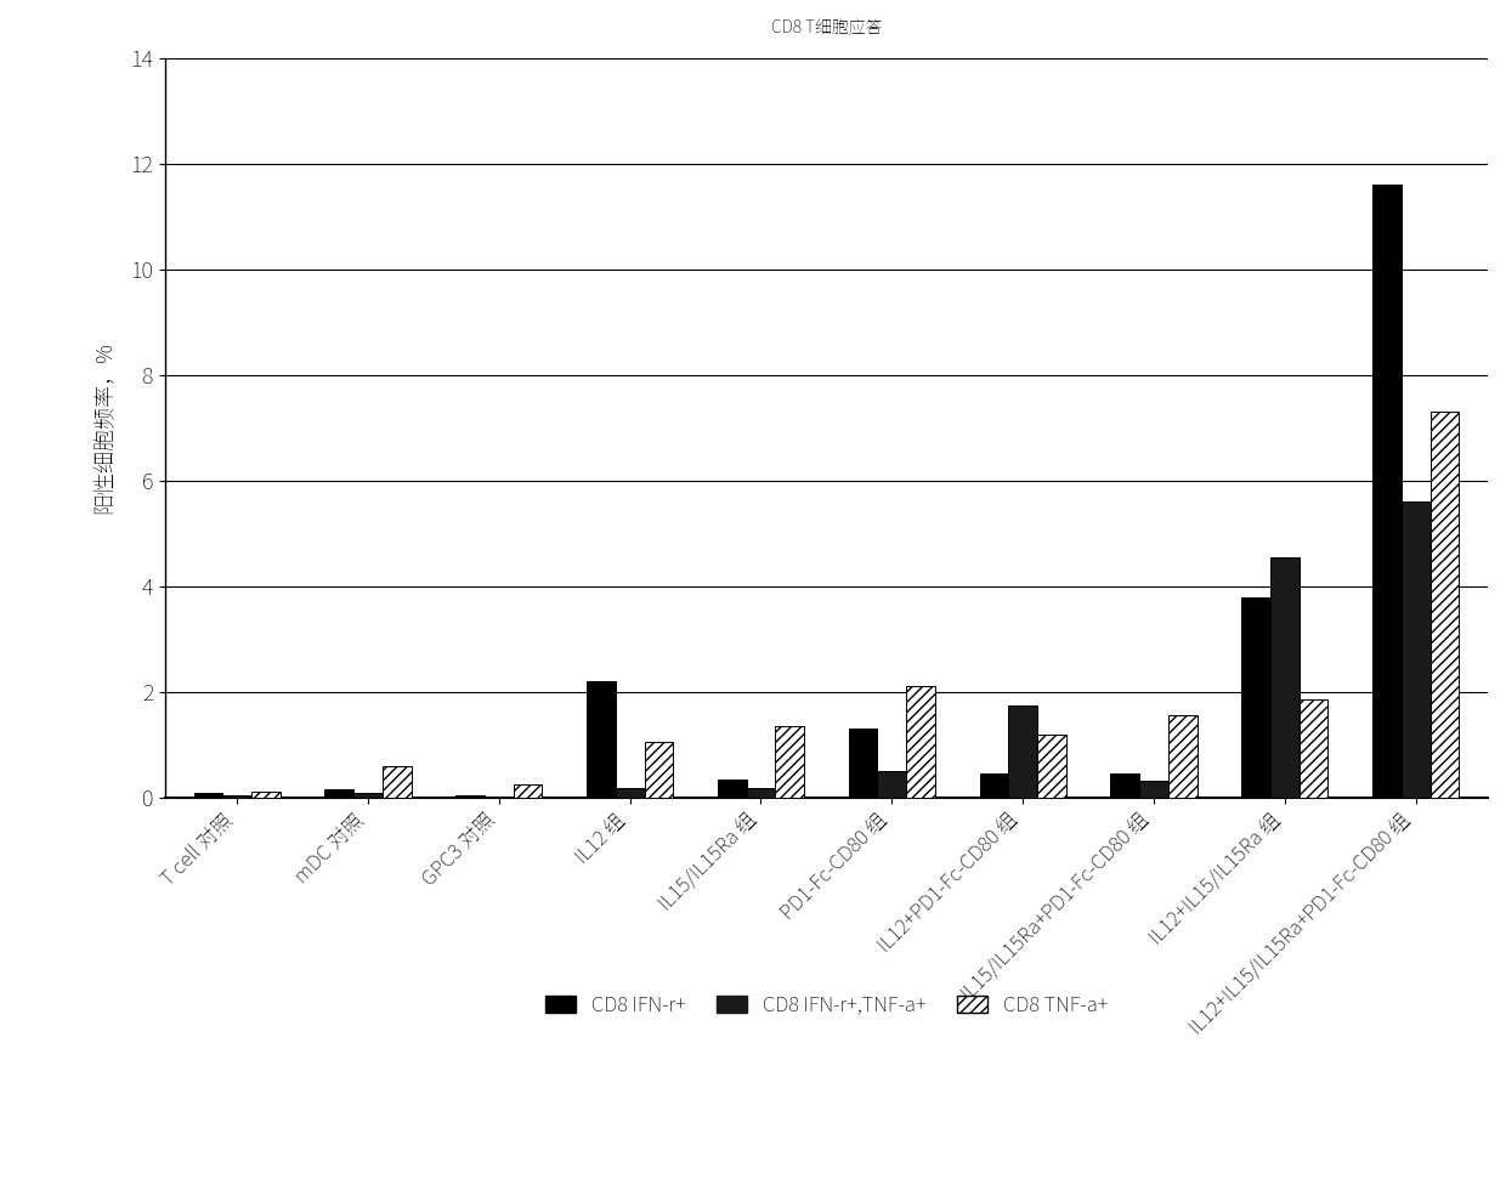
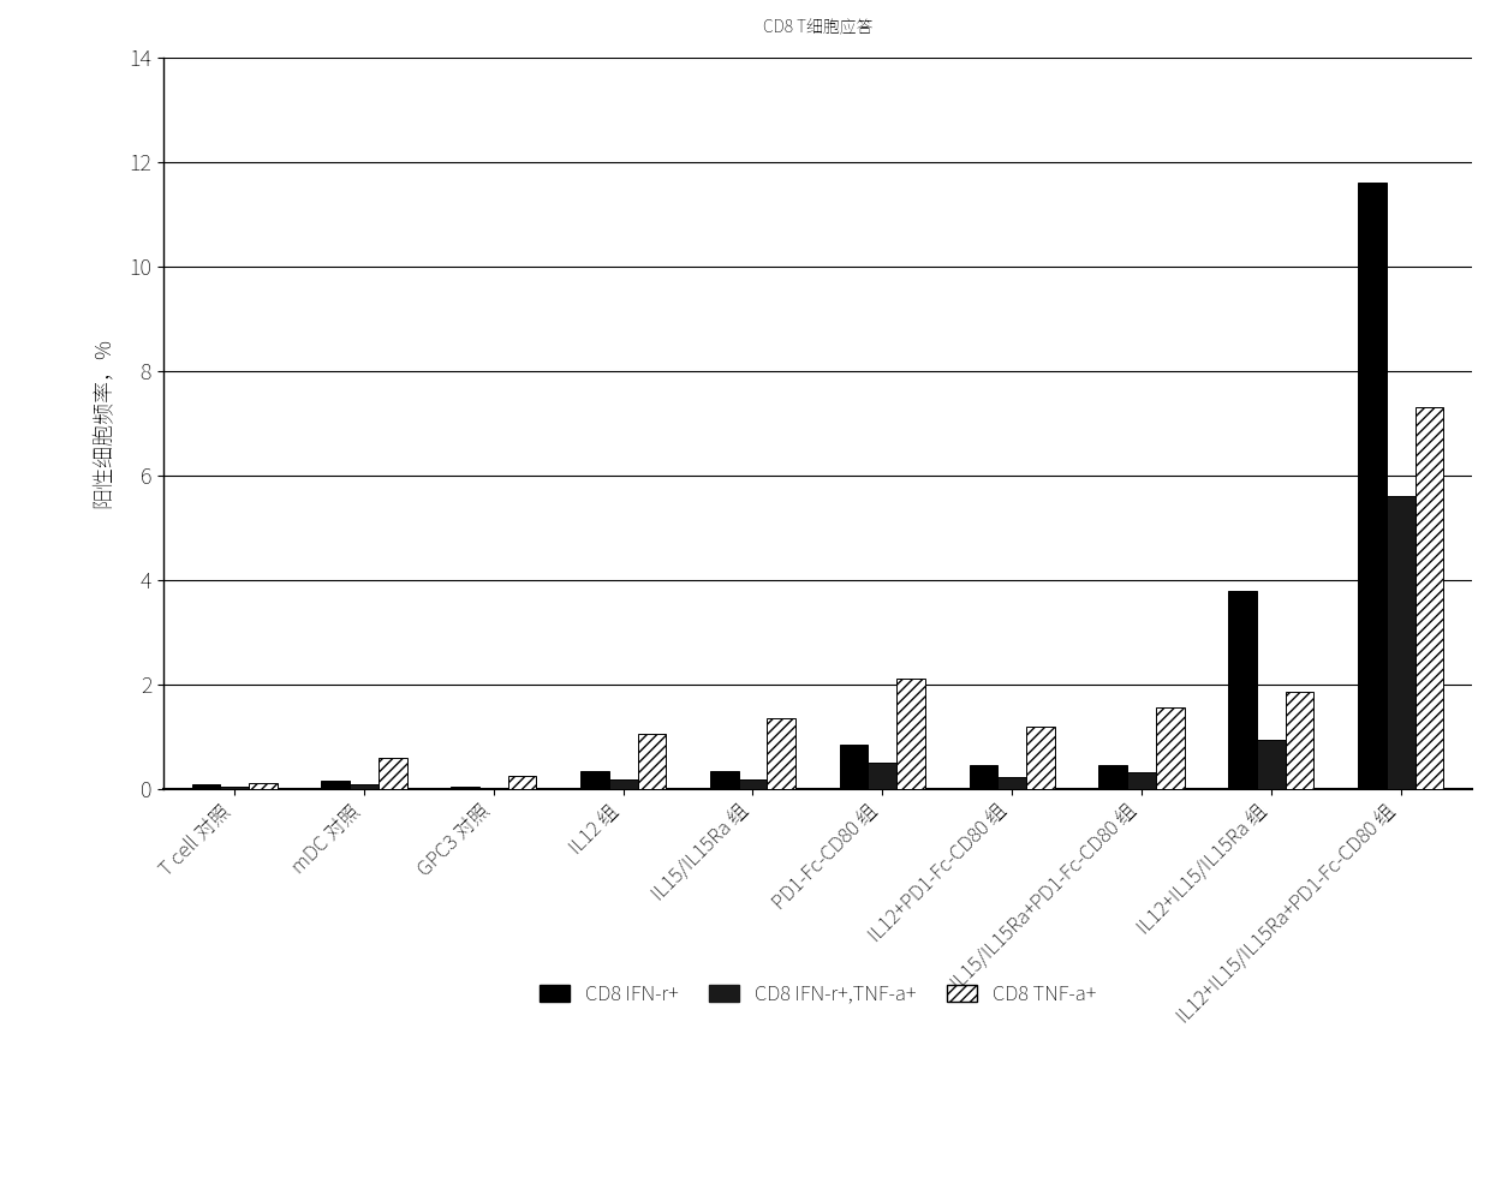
CD8 IFN-r+/IL12 组: 2.20 -> 0.35
CD8 IFN-r+/PD1-Fc-CD80 组: 1.30 -> 0.85
CD8 IFN-r+,TNF-a+/IL12+PD1-Fc-CD80 组: 1.75 -> 0.22
CD8 IFN-r+,TNF-a+/IL12+IL15/IL15Ra 组: 4.55 -> 0.95
